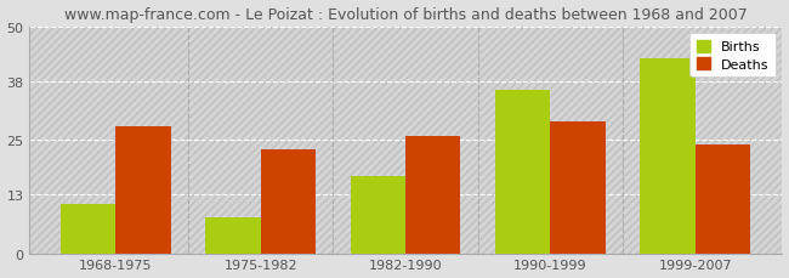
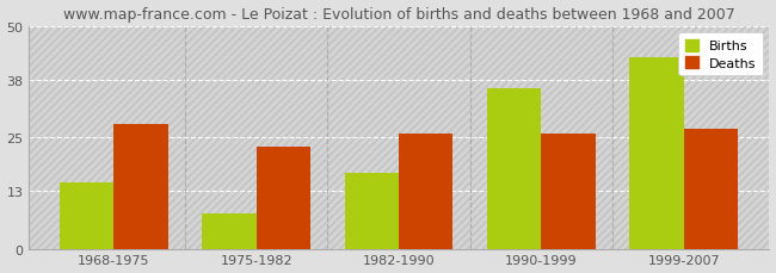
Births/1968-1975: 11 -> 15
Deaths/1990-1999: 29 -> 26
Deaths/1999-2007: 24 -> 27
